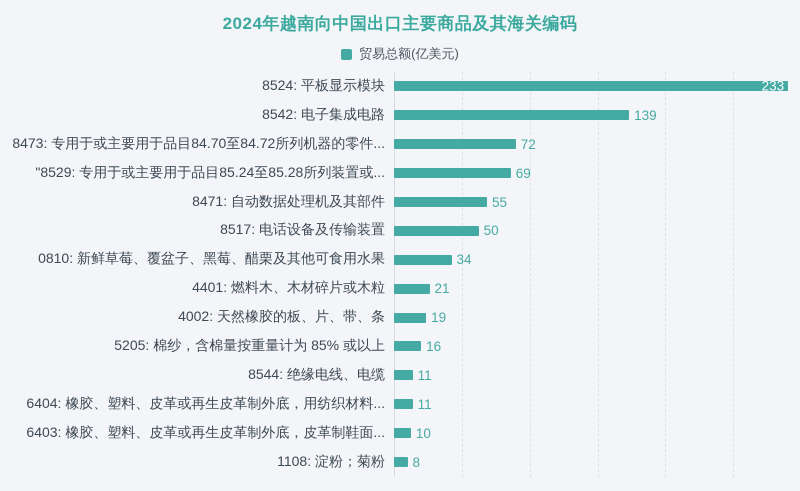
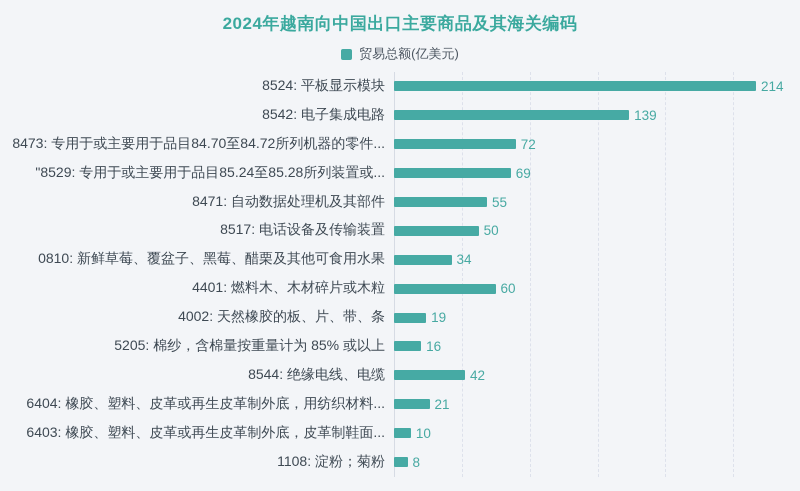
8524: 平板显示模块: 233 -> 214
4401: 燃料木、木材碎片或木粒: 21 -> 60
8544: 绝缘电线、电缆: 11 -> 42
6404: 橡胶、塑料、皮革或再生皮革制外底，用纺织材料...: 11 -> 21
